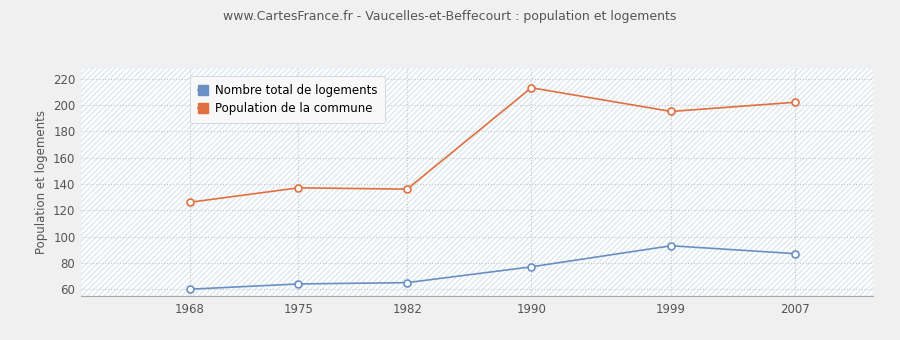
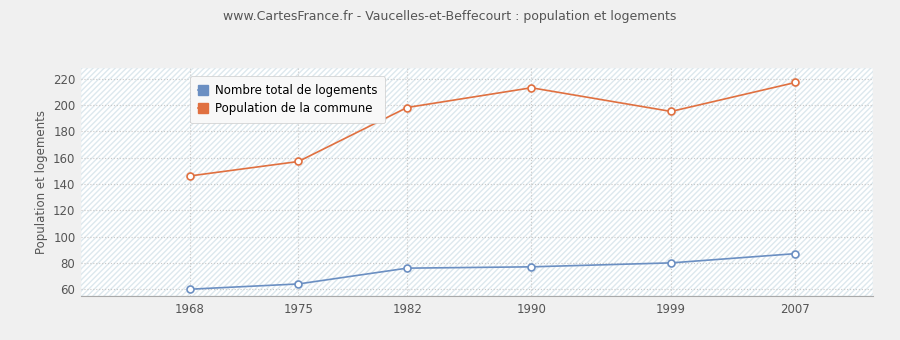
Population de la commune/1968: 126 -> 146
Population de la commune/1975: 137 -> 157
Nombre total de logements/1982: 65 -> 76
Population de la commune/1982: 136 -> 198
Nombre total de logements/1999: 93 -> 80
Population de la commune/2007: 202 -> 217
